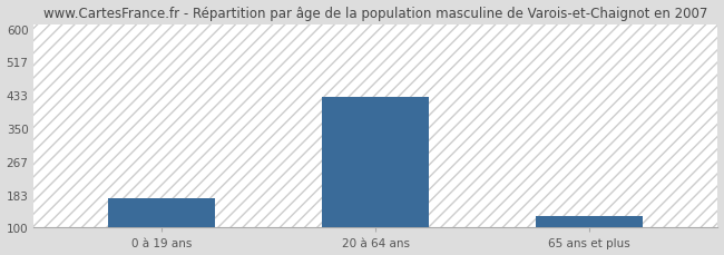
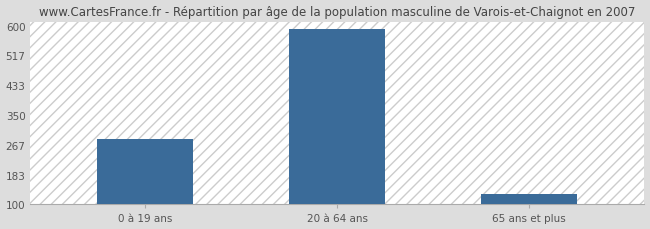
0 à 19 ans: 175 -> 283
20 à 64 ans: 430 -> 592
